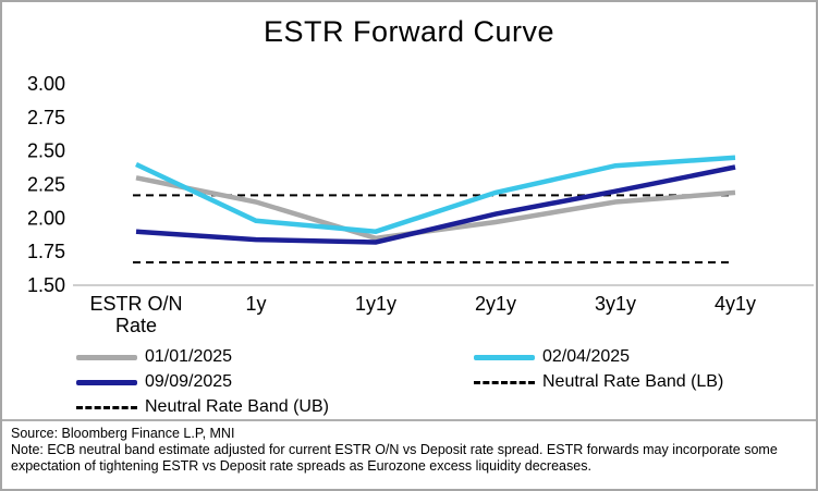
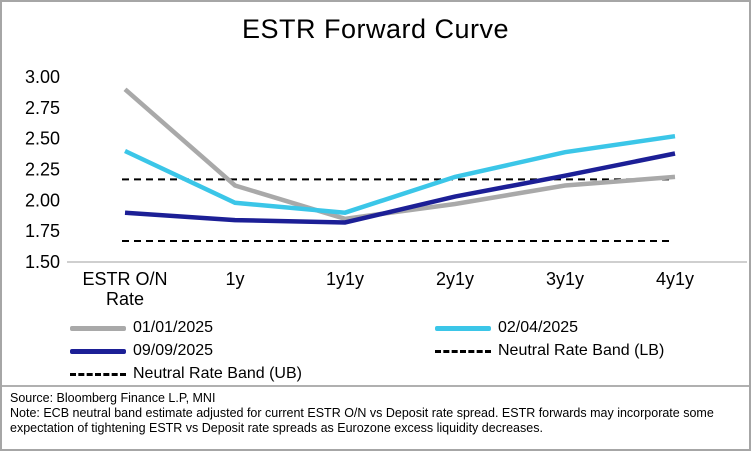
01/01/2025/ESTR O/N Rate: 2.30 -> 2.90
02/04/2025/4y1y: 2.45 -> 2.52
